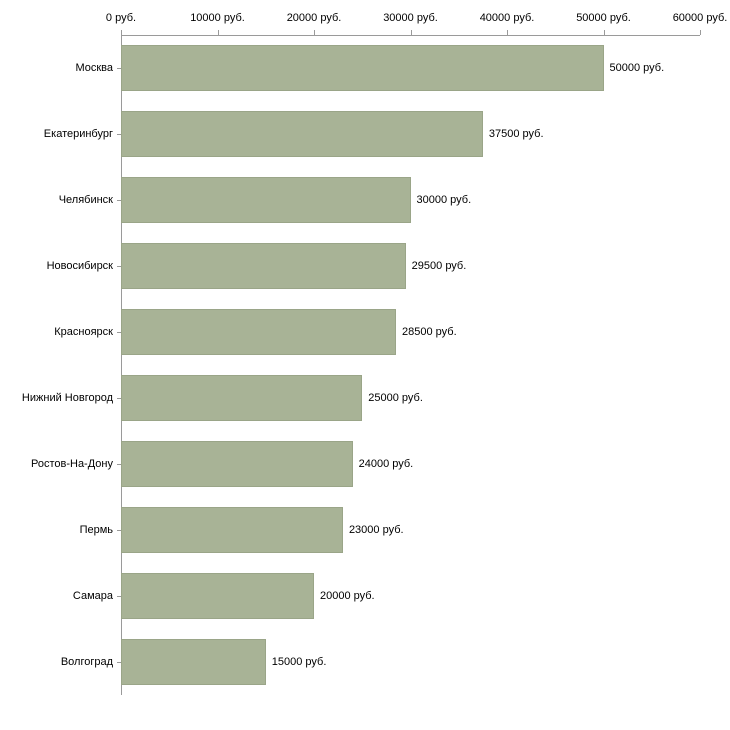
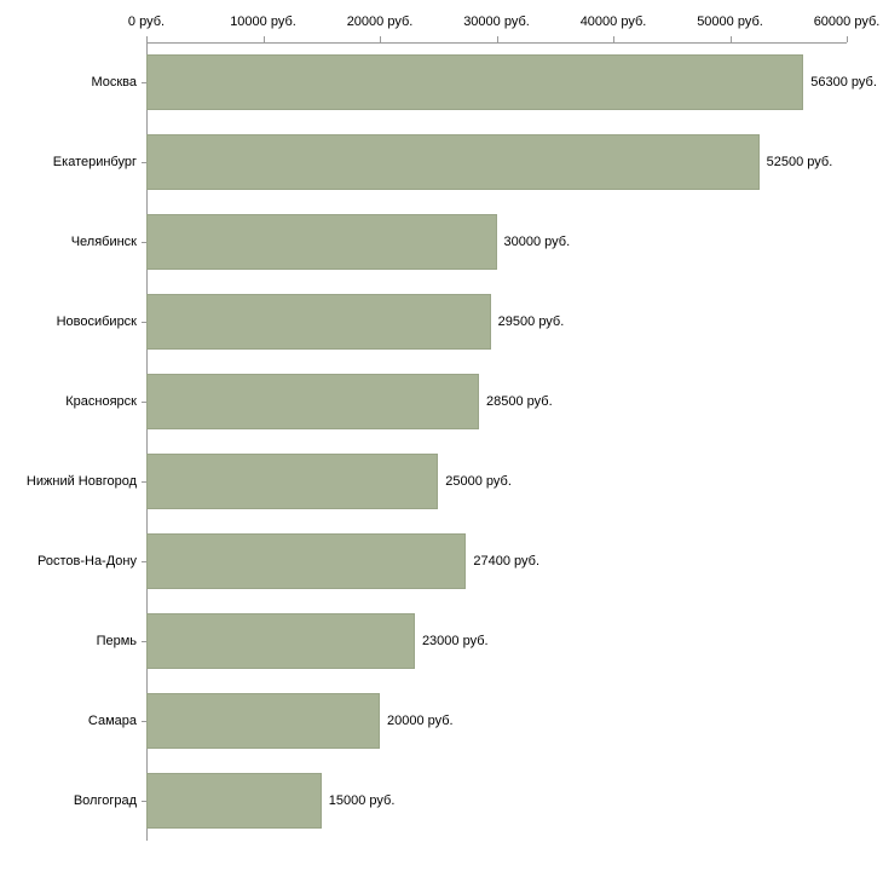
Москва: 50000 -> 56300
Екатеринбург: 37500 -> 52500
Ростов-На-Дону: 24000 -> 27400
